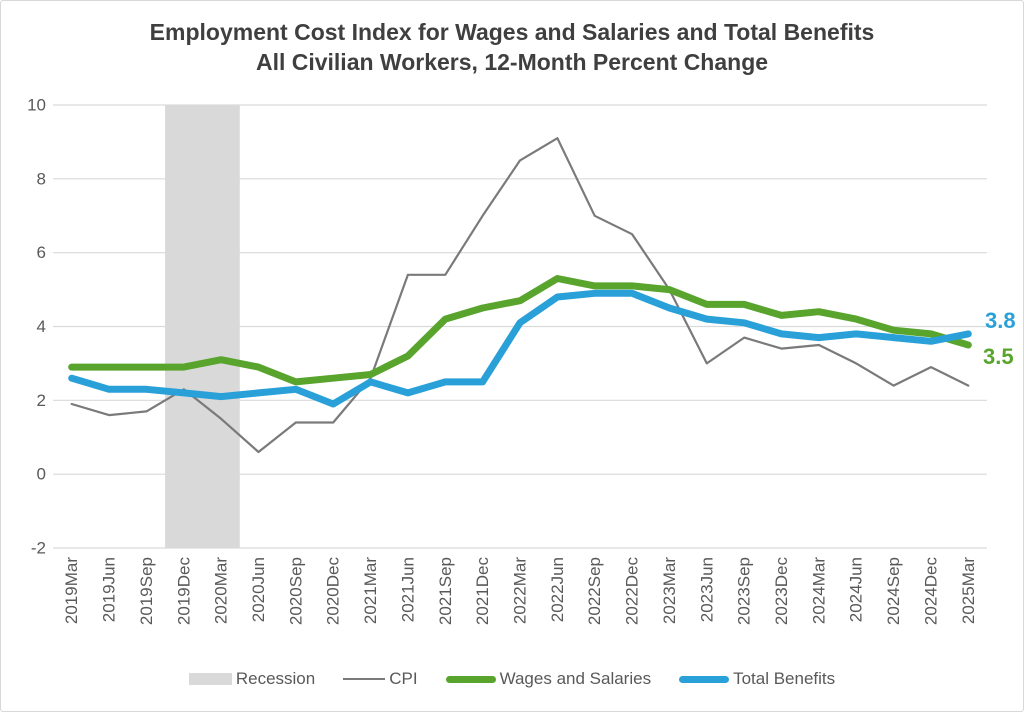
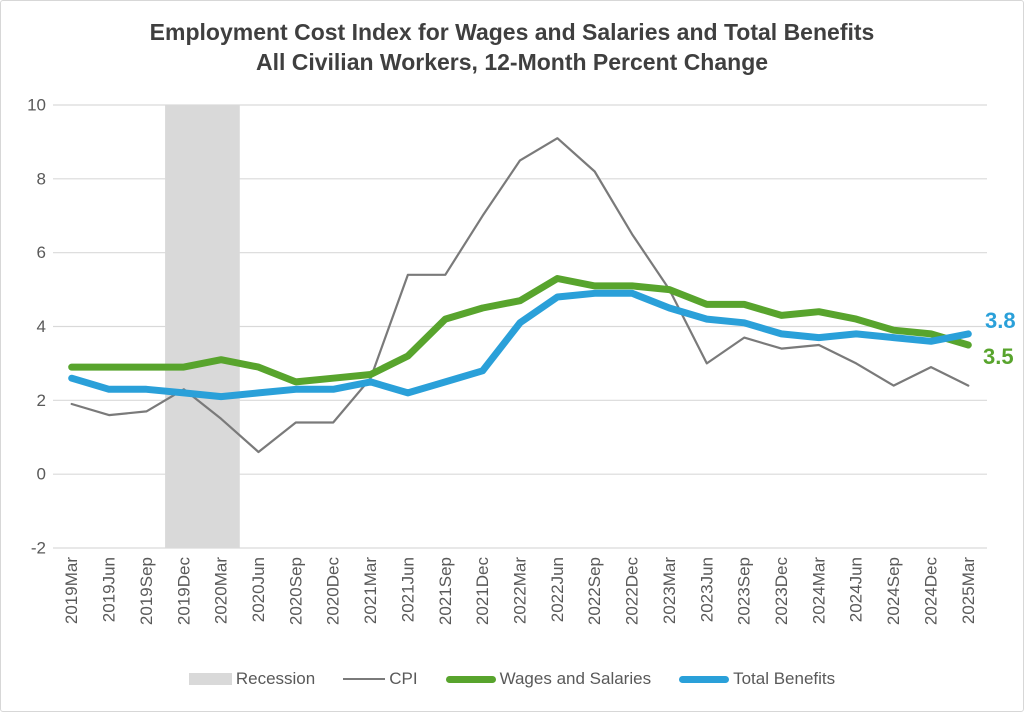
Total Benefits/2020Dec: 1.9 -> 2.3
Total Benefits/2021Dec: 2.5 -> 2.8
CPI/2022Sep: 7.0 -> 8.2
